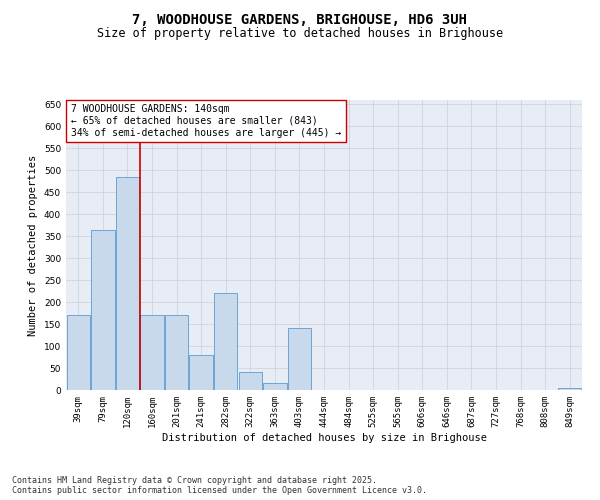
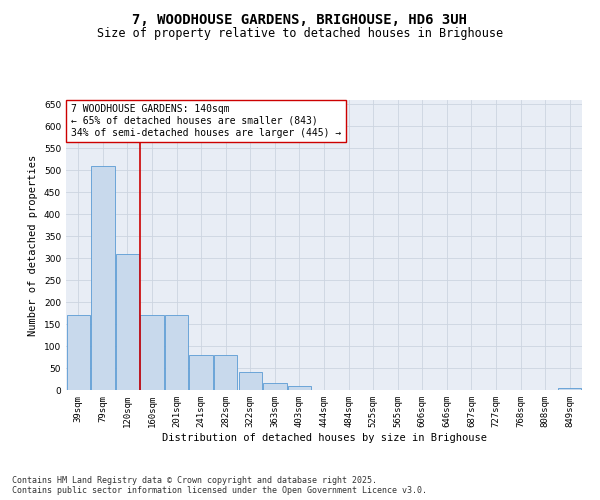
79sqm: 365 -> 510
120sqm: 485 -> 310
282sqm: 220 -> 80
403sqm: 140 -> 8
